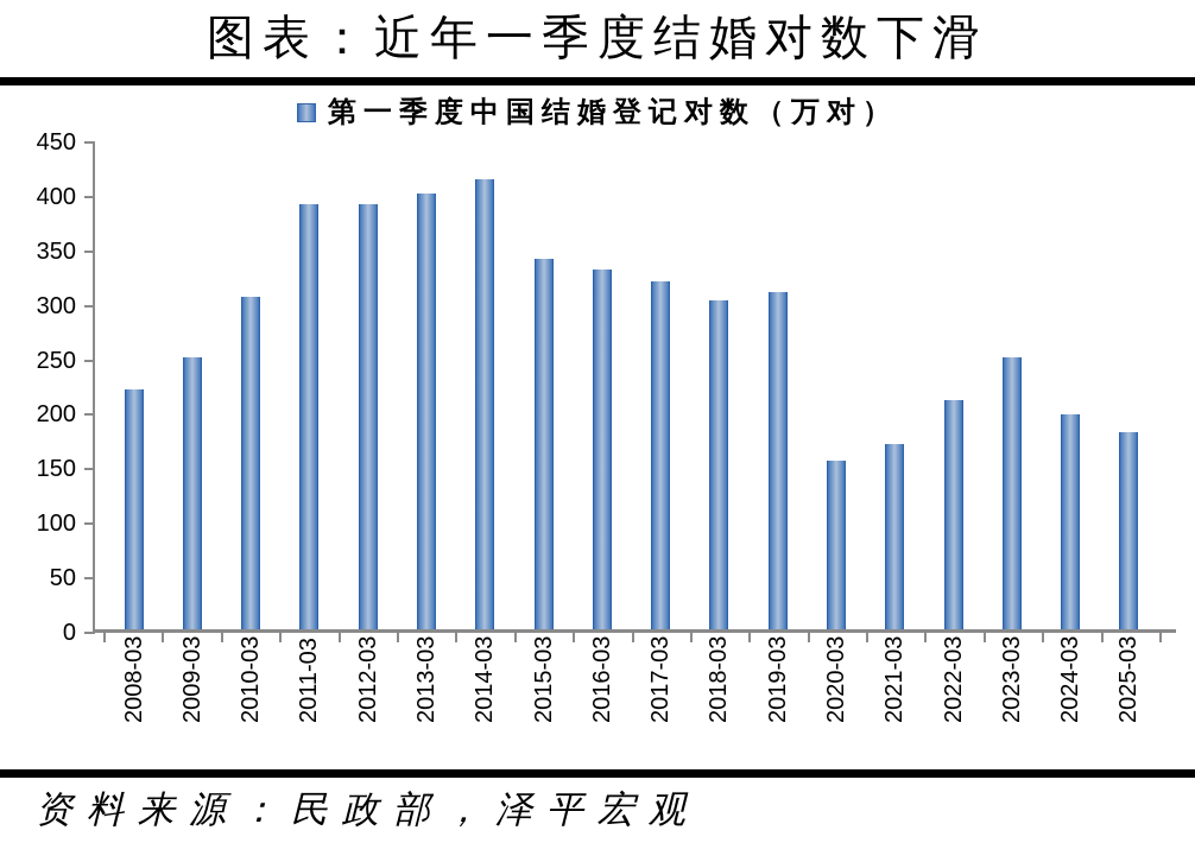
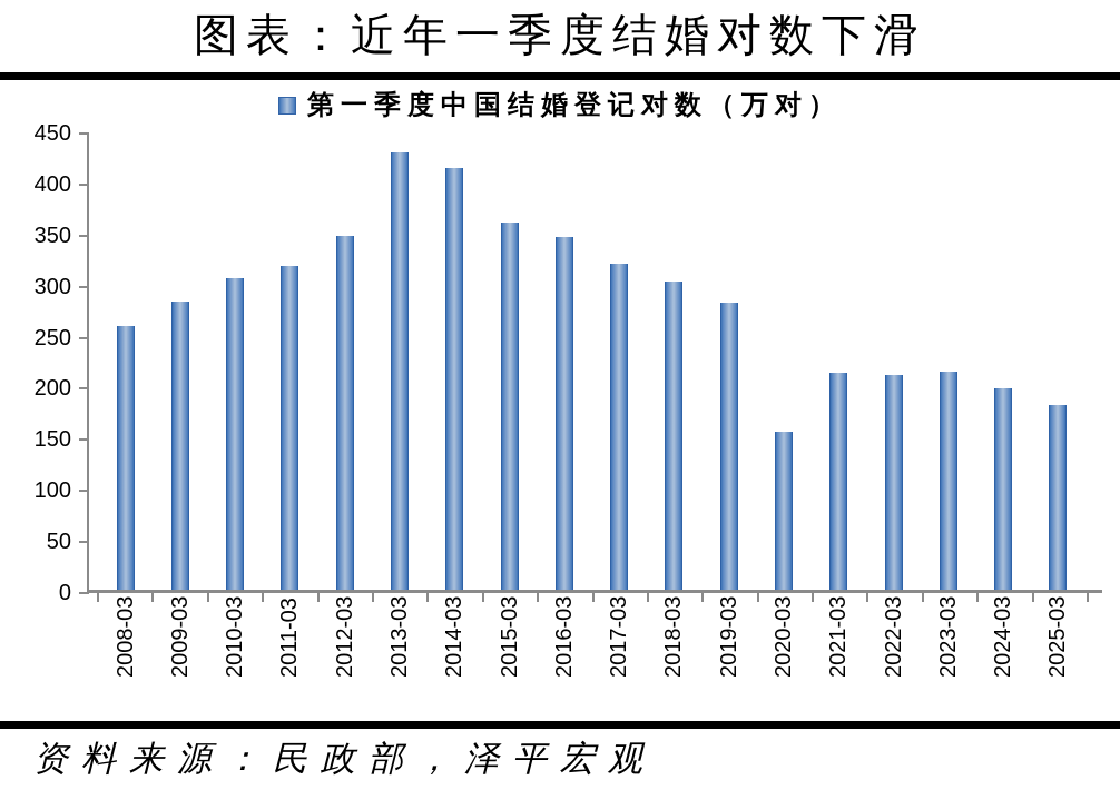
2008-03: 220 -> 260
2009-03: 250 -> 280
2011-03: 390 -> 320
2012-03: 390 -> 350
2013-03: 400 -> 430
2015-03: 340 -> 360
2016-03: 330 -> 340
2019-03: 310 -> 280
2021-03: 170 -> 210
2023-03: 250 -> 210
